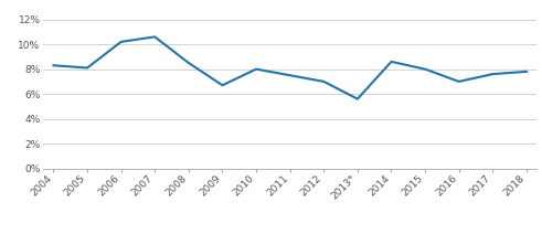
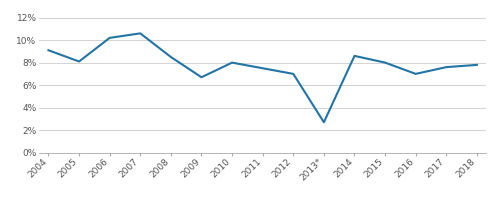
2004: 8.3% -> 9.1%
2013*: 5.6% -> 2.7%
